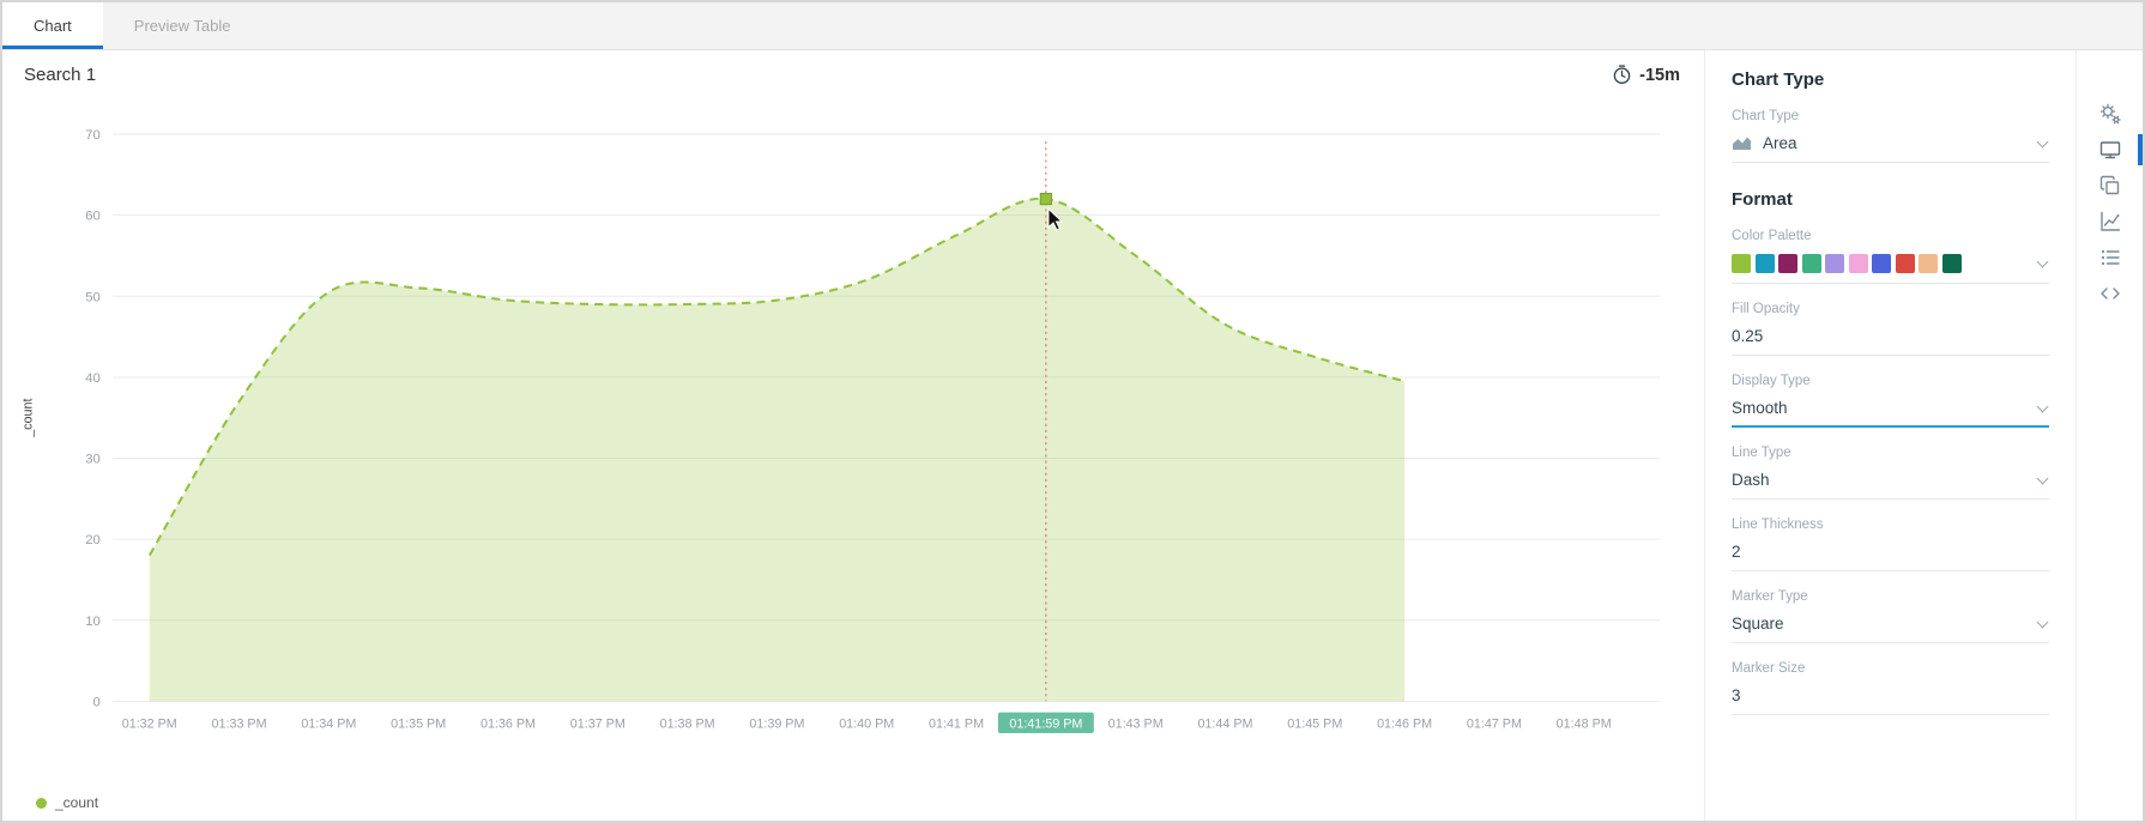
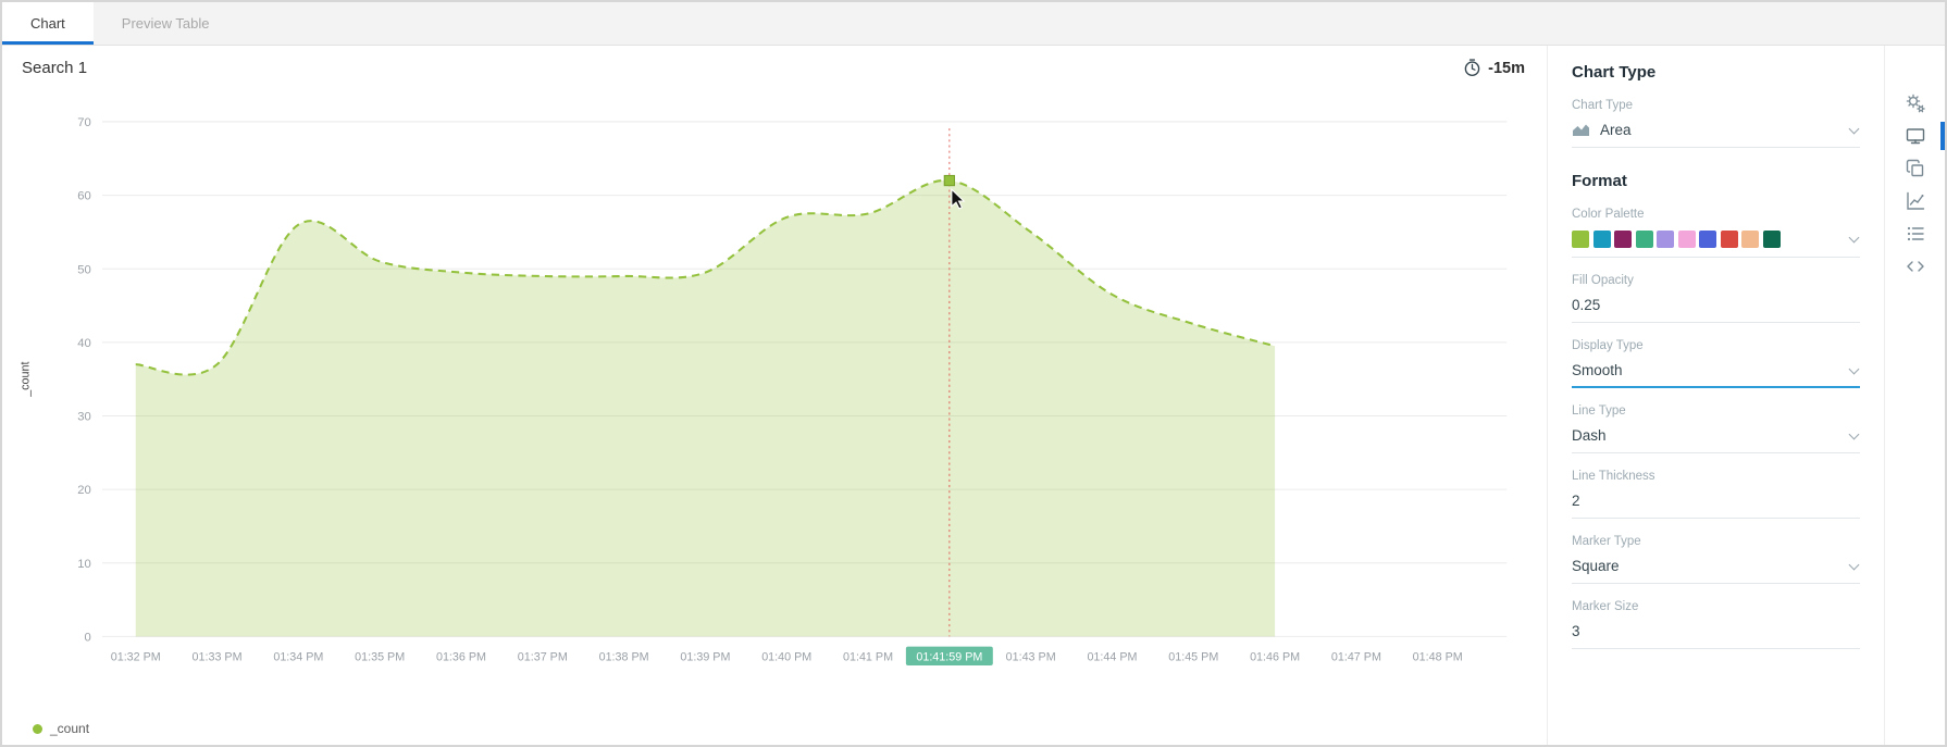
01:32 PM: 18 -> 37
01:34 PM: 50 -> 56
01:40 PM: 52 -> 57
